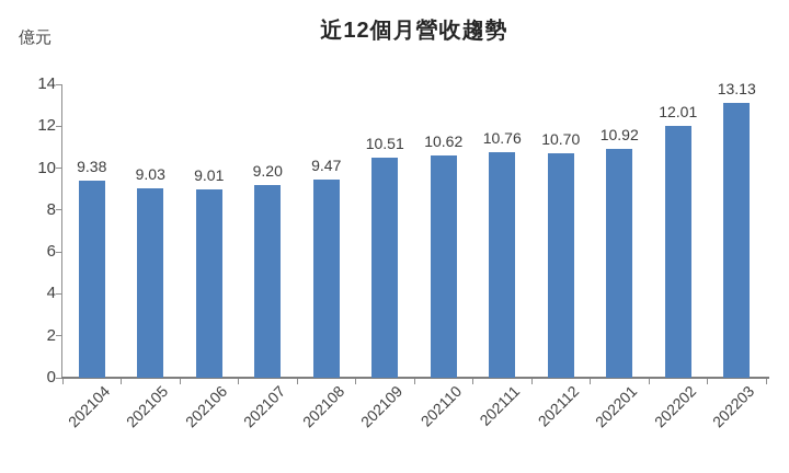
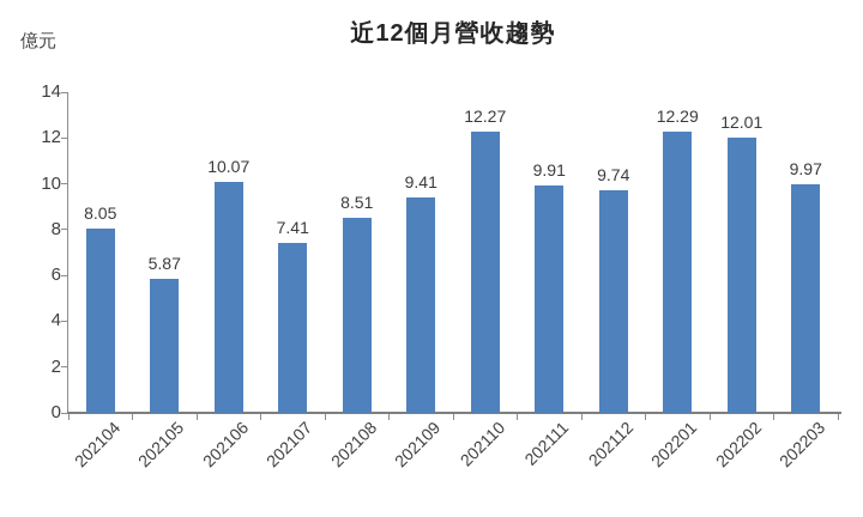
202104: 9.38 -> 8.05
202105: 9.03 -> 5.87
202106: 9.01 -> 10.07
202107: 9.20 -> 7.41
202108: 9.47 -> 8.51
202109: 10.51 -> 9.41
202110: 10.62 -> 12.27
202111: 10.76 -> 9.91
202112: 10.70 -> 9.74
202201: 10.92 -> 12.29
202203: 13.13 -> 9.97
